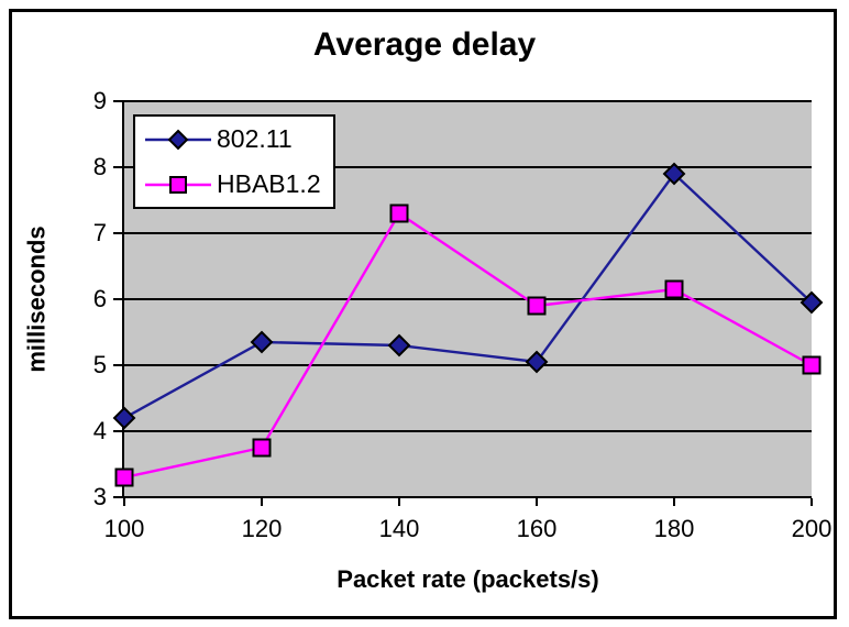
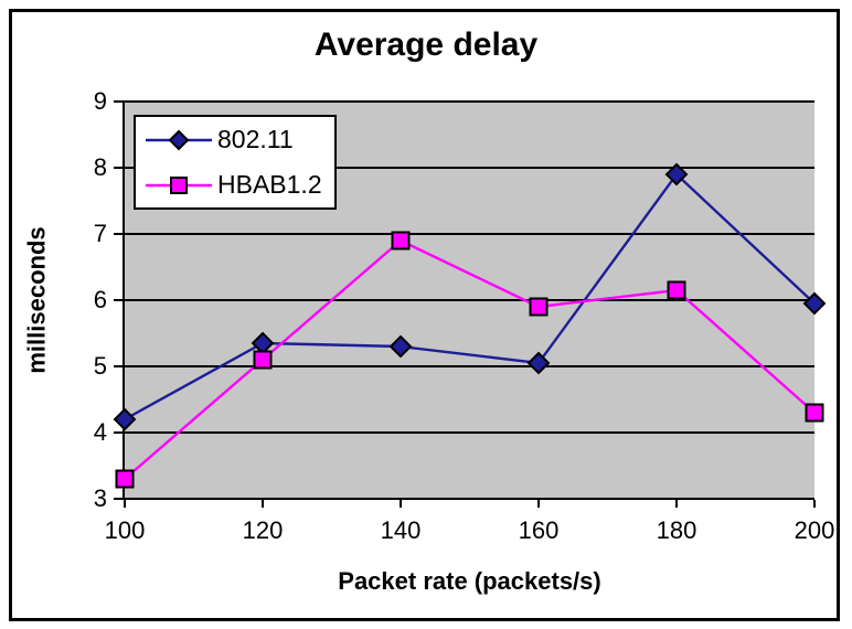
HBAB1.2/120: 3.8 -> 5.1
HBAB1.2/140: 7.3 -> 6.9
HBAB1.2/200: 5.0 -> 4.3
